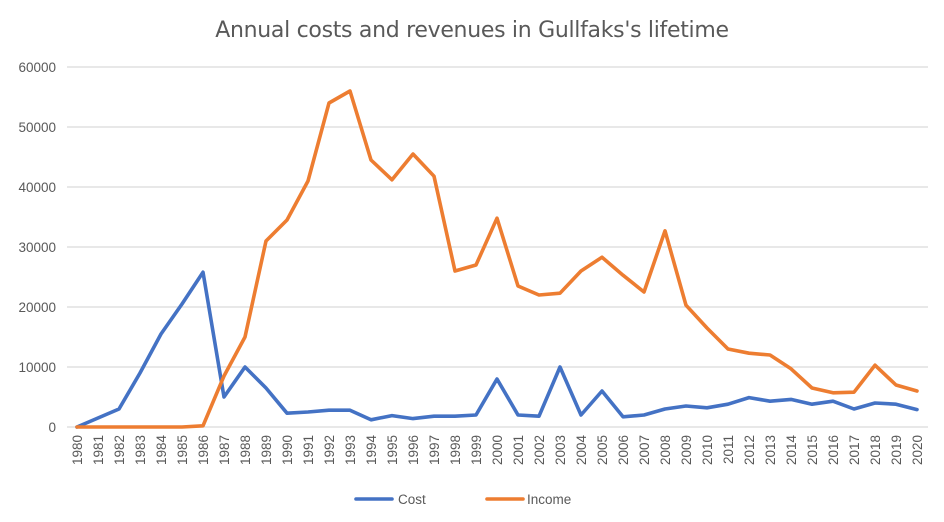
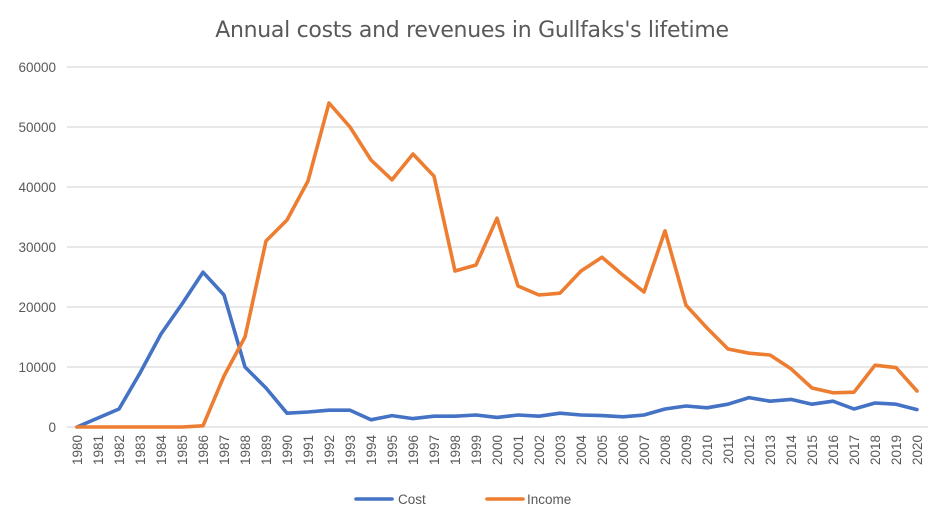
Cost/1987: 5000 -> 22000
Income/1993: 56000 -> 50000
Cost/2000: 8000 -> 2000
Cost/2003: 10000 -> 2000
Cost/2005: 6000 -> 2000
Income/2019: 7000 -> 10000
